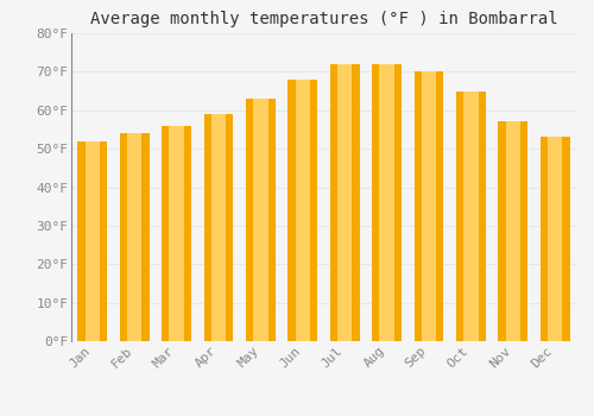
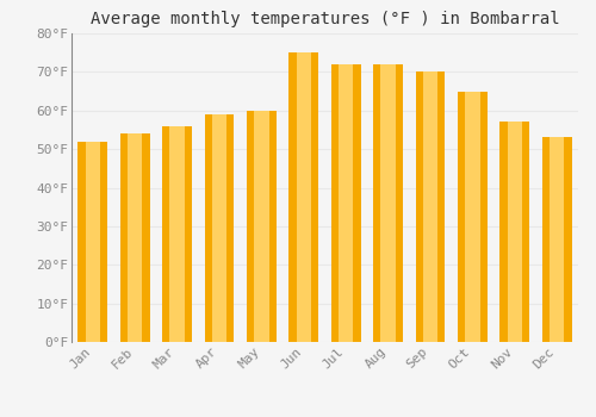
May: 63°F -> 60°F
Jun: 68°F -> 75°F
